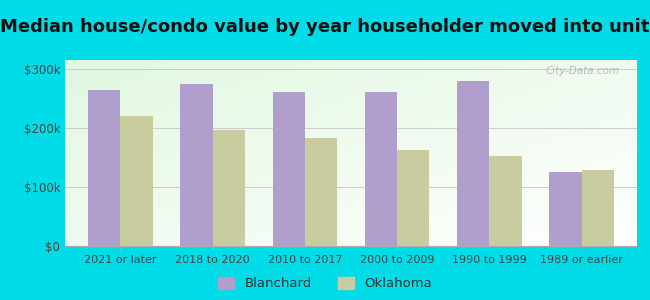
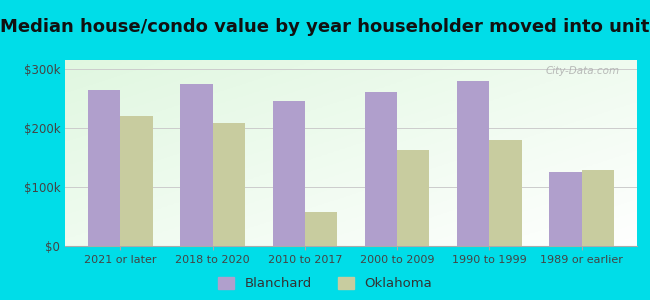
Oklahoma/2018 to 2020: $197k -> $208k
Blanchard/2010 to 2017: $260k -> $246k
Oklahoma/2010 to 2017: $183k -> $58k
Oklahoma/1990 to 1999: $153k -> $180k
